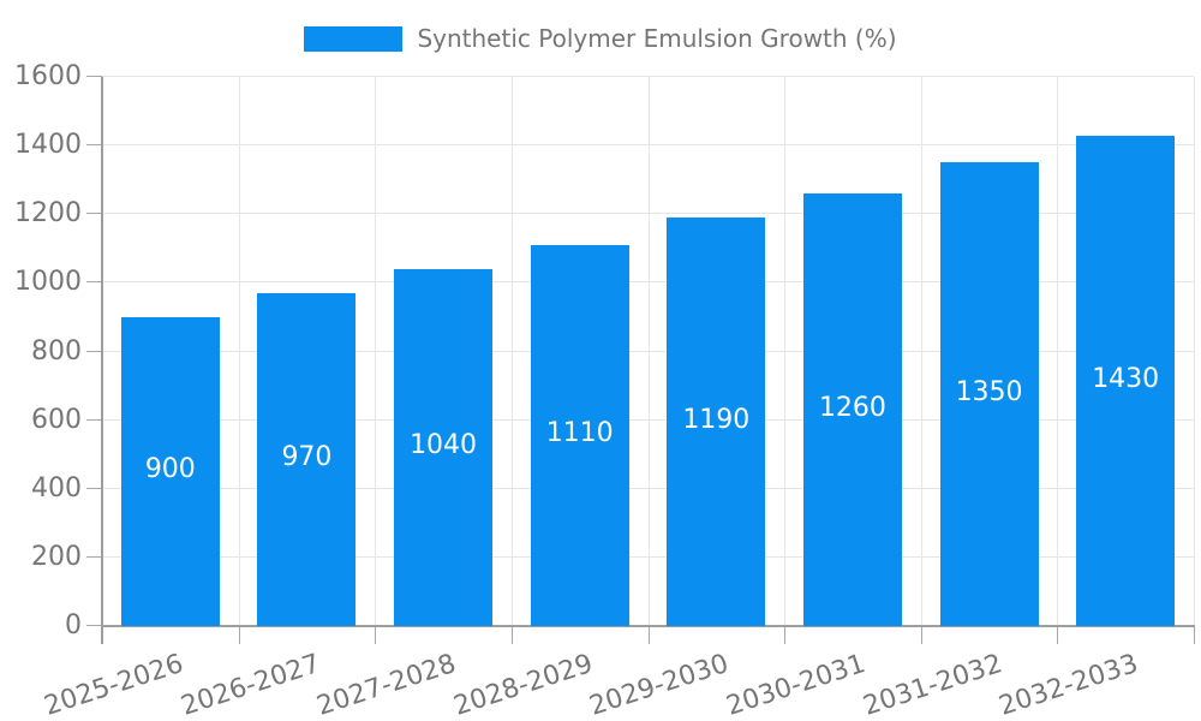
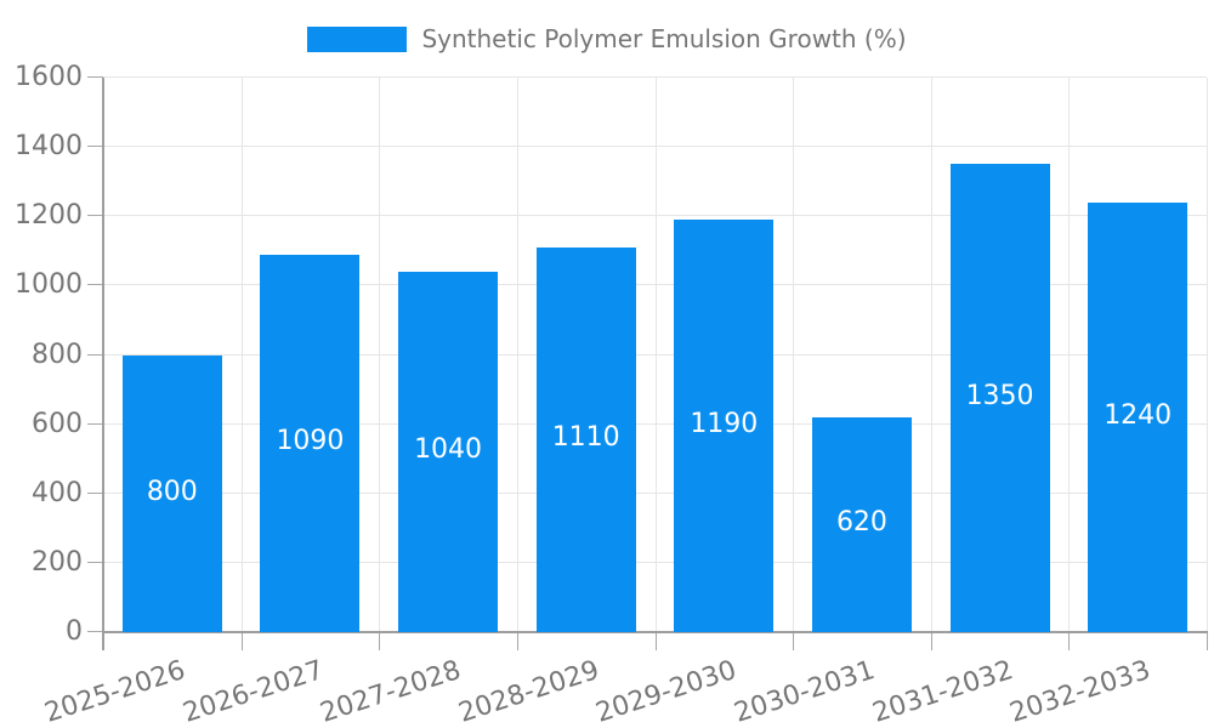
2025-2026: 900 -> 800
2026-2027: 970 -> 1090
2030-2031: 1260 -> 620
2032-2033: 1430 -> 1240
